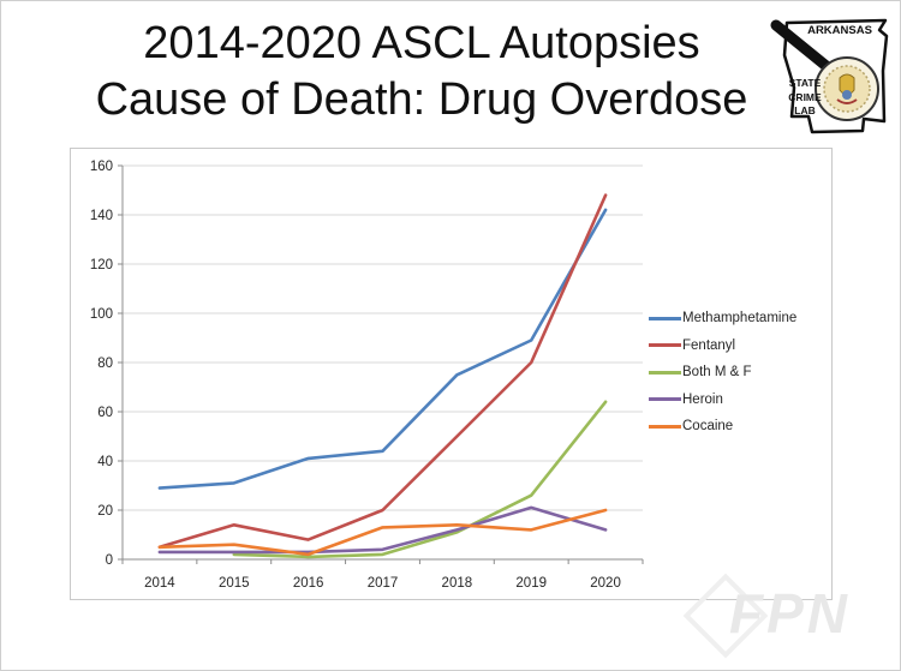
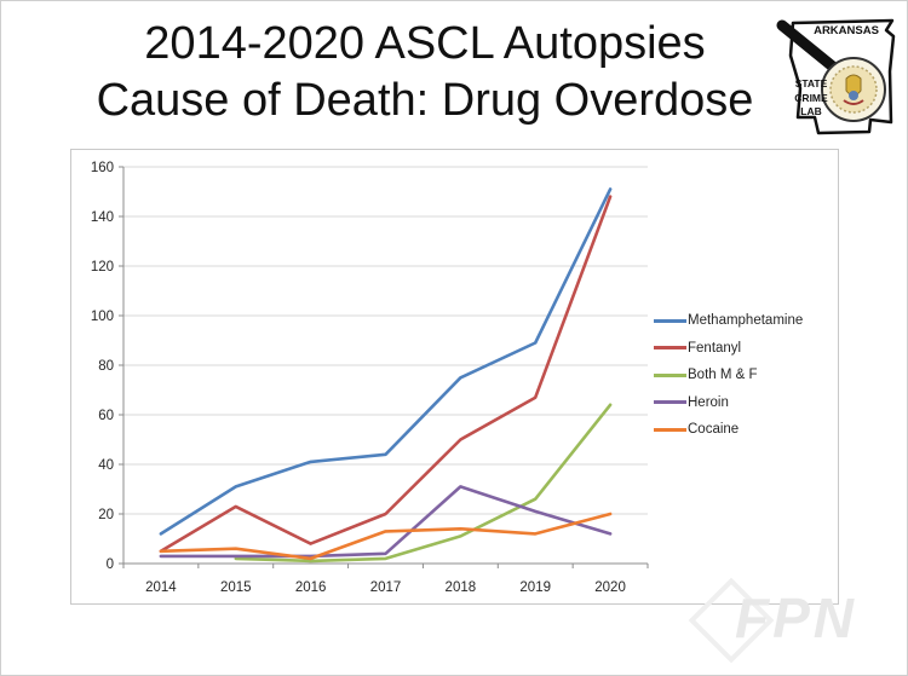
Methamphetamine/2014: 29 -> 12
Fentanyl/2015: 14 -> 23
Heroin/2018: 12 -> 31
Fentanyl/2019: 80 -> 67
Methamphetamine/2020: 142 -> 151
